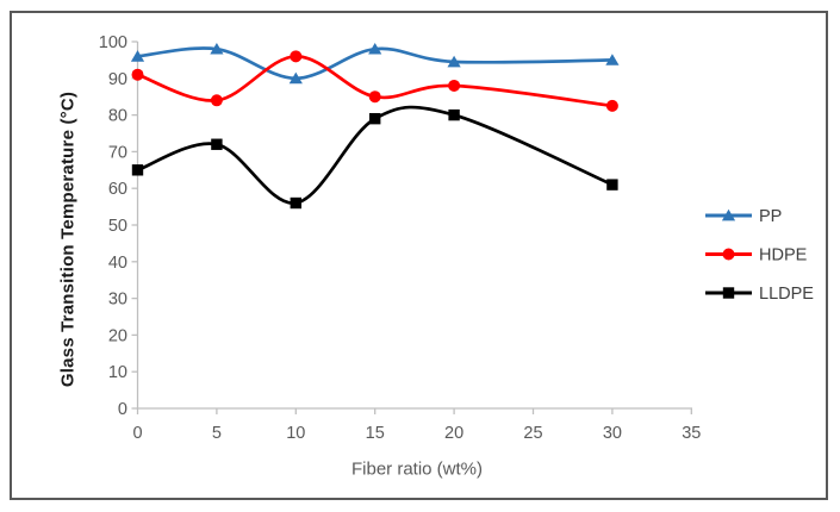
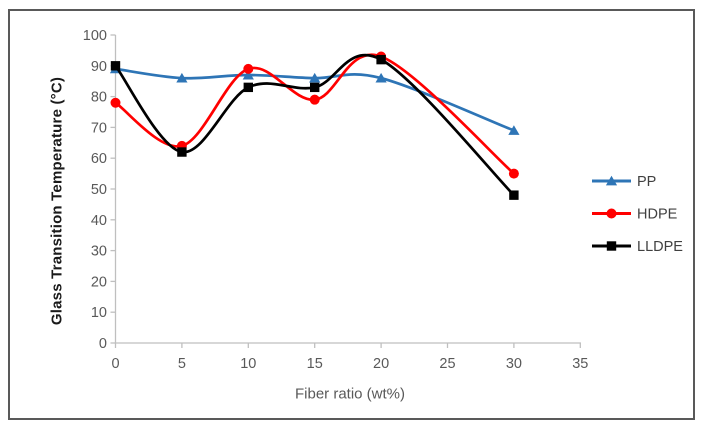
PP/0: 96 -> 89
HDPE/0: 91 -> 78
LLDPE/0: 65 -> 90
PP/5: 98 -> 86
HDPE/5: 84 -> 64
LLDPE/5: 72 -> 62
PP/10: 90 -> 87
HDPE/10: 96 -> 89
LLDPE/10: 56 -> 83
PP/15: 98 -> 86
HDPE/15: 85 -> 79
LLDPE/15: 79 -> 83
PP/20: 94 -> 86
HDPE/20: 88 -> 93
LLDPE/20: 80 -> 92
PP/30: 95 -> 69
HDPE/30: 82 -> 55
LLDPE/30: 61 -> 48
